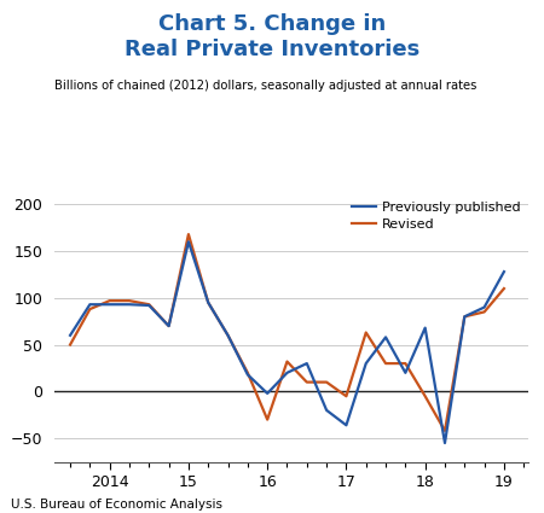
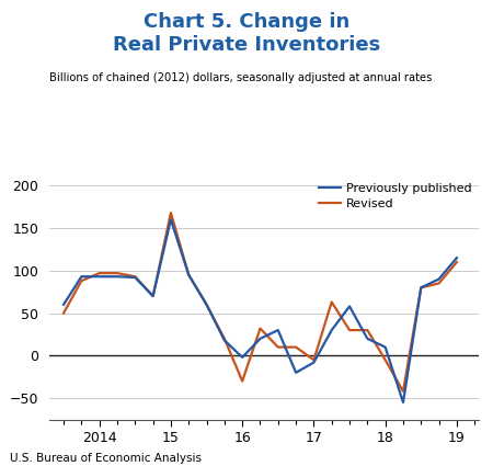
Previously published/17: -36 -> -8
Previously published/18: 68 -> 10
Previously published/19: 128 -> 115
